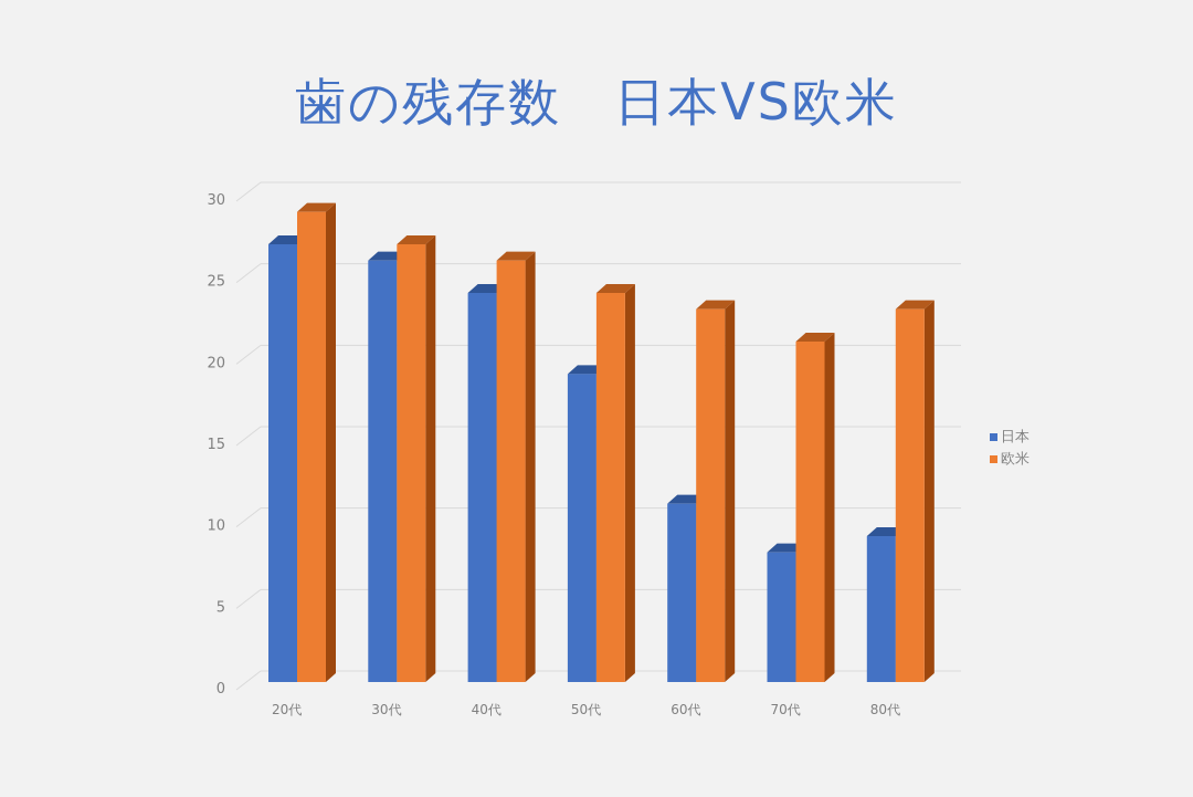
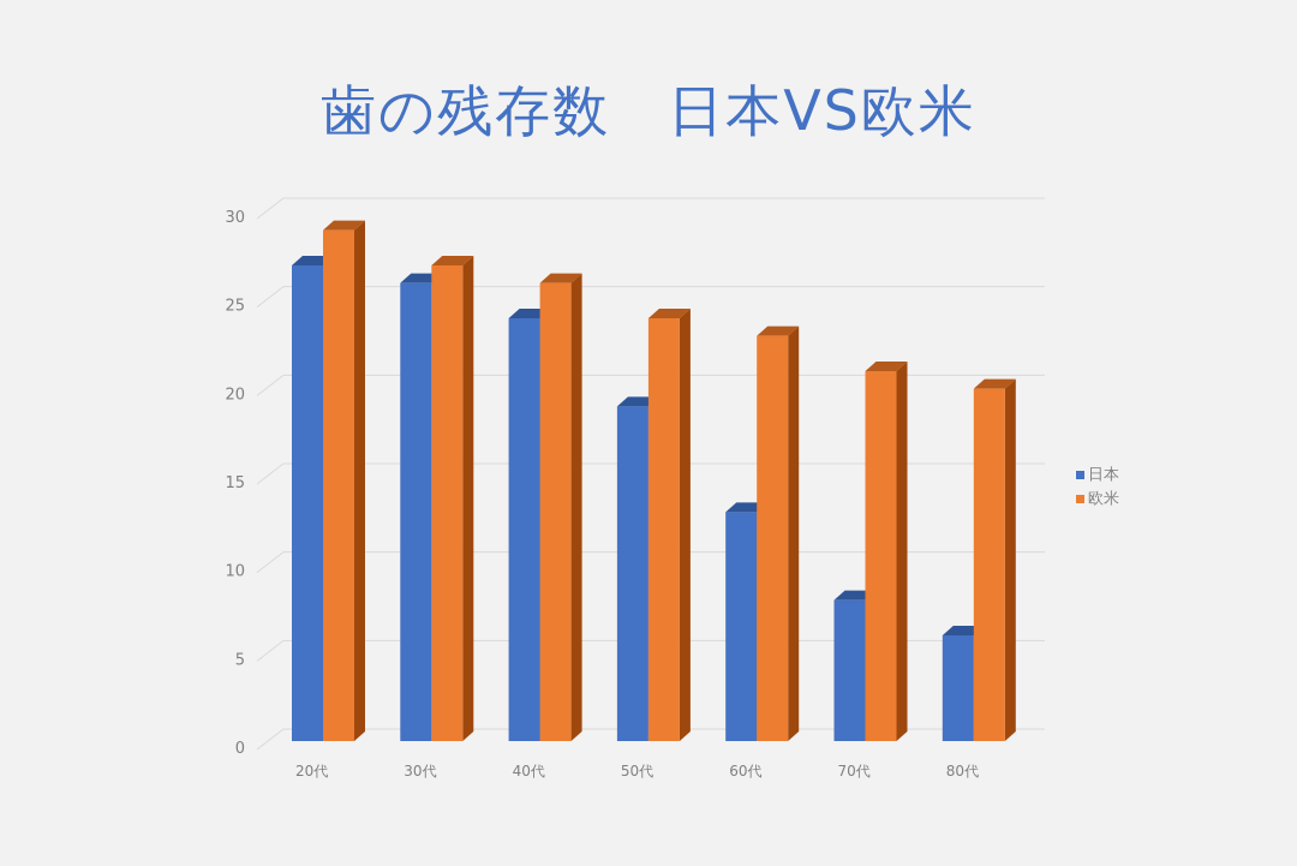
日本/60代: 11 -> 13
日本/80代: 9 -> 6
欧米/80代: 23 -> 20
